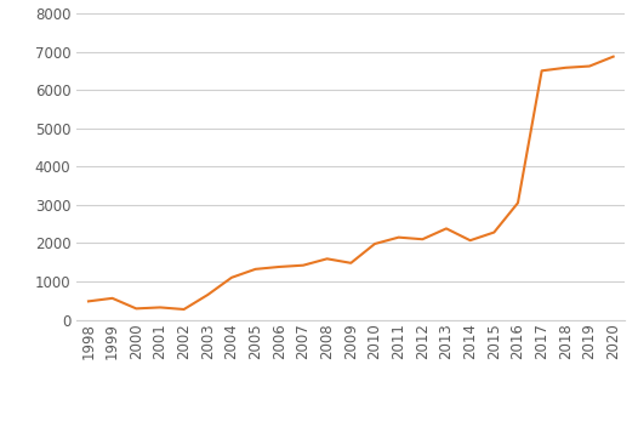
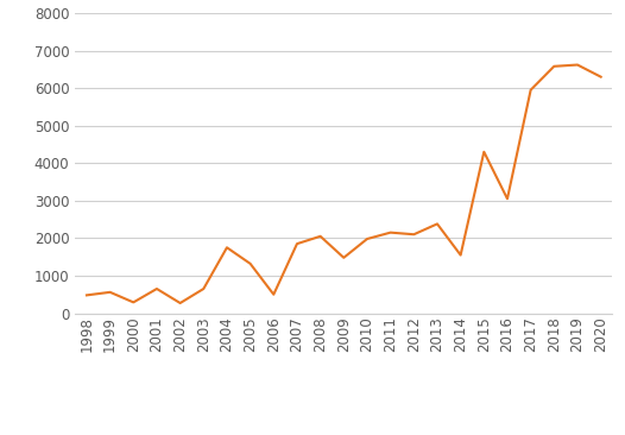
2001: 320 -> 650
2004: 1100 -> 1750
2006: 1380 -> 500
2007: 1420 -> 1850
2008: 1590 -> 2050
2014: 2070 -> 1550
2015: 2280 -> 4300
2017: 6500 -> 5950
2020: 6870 -> 6300
